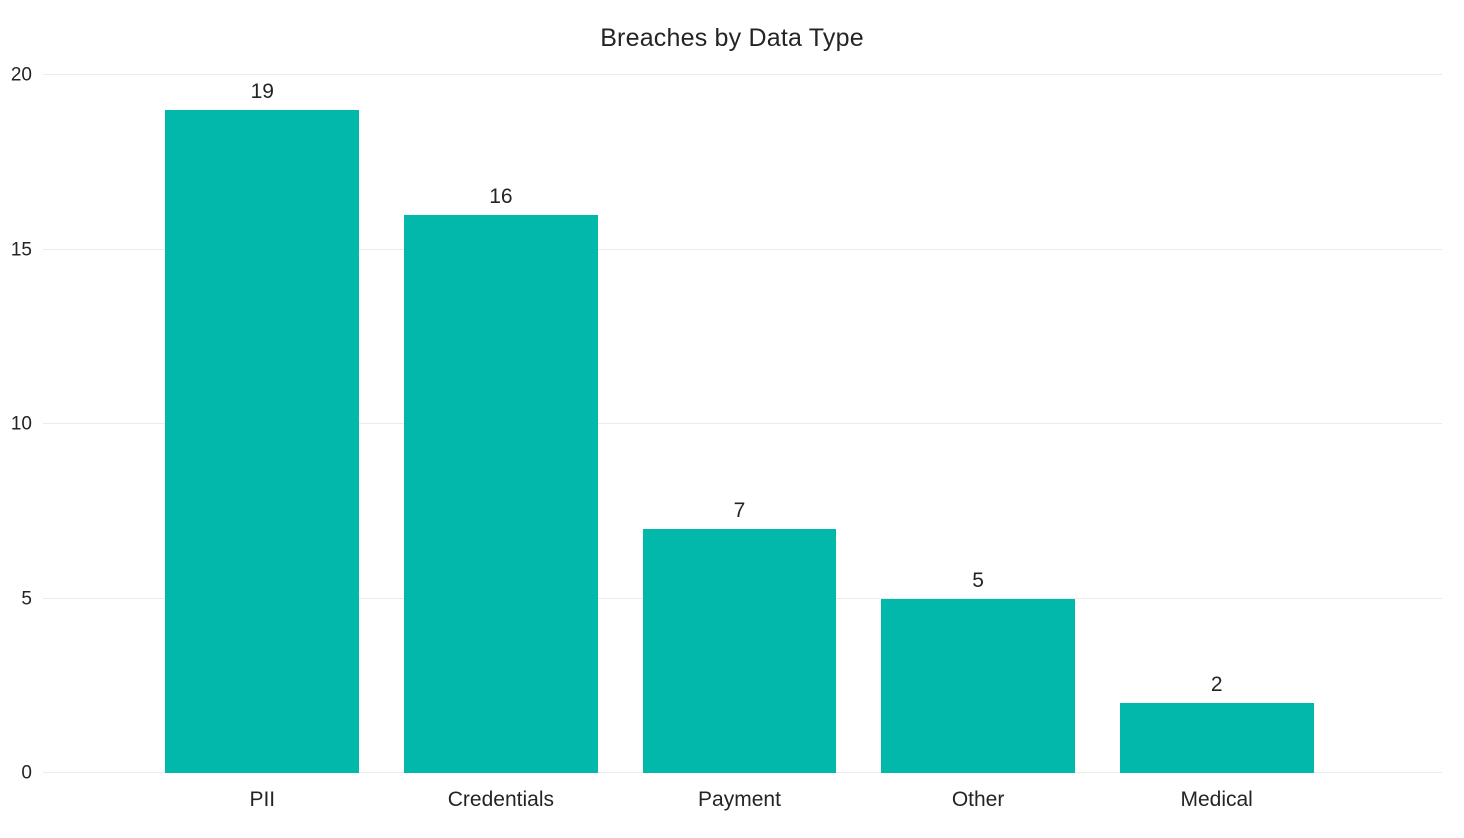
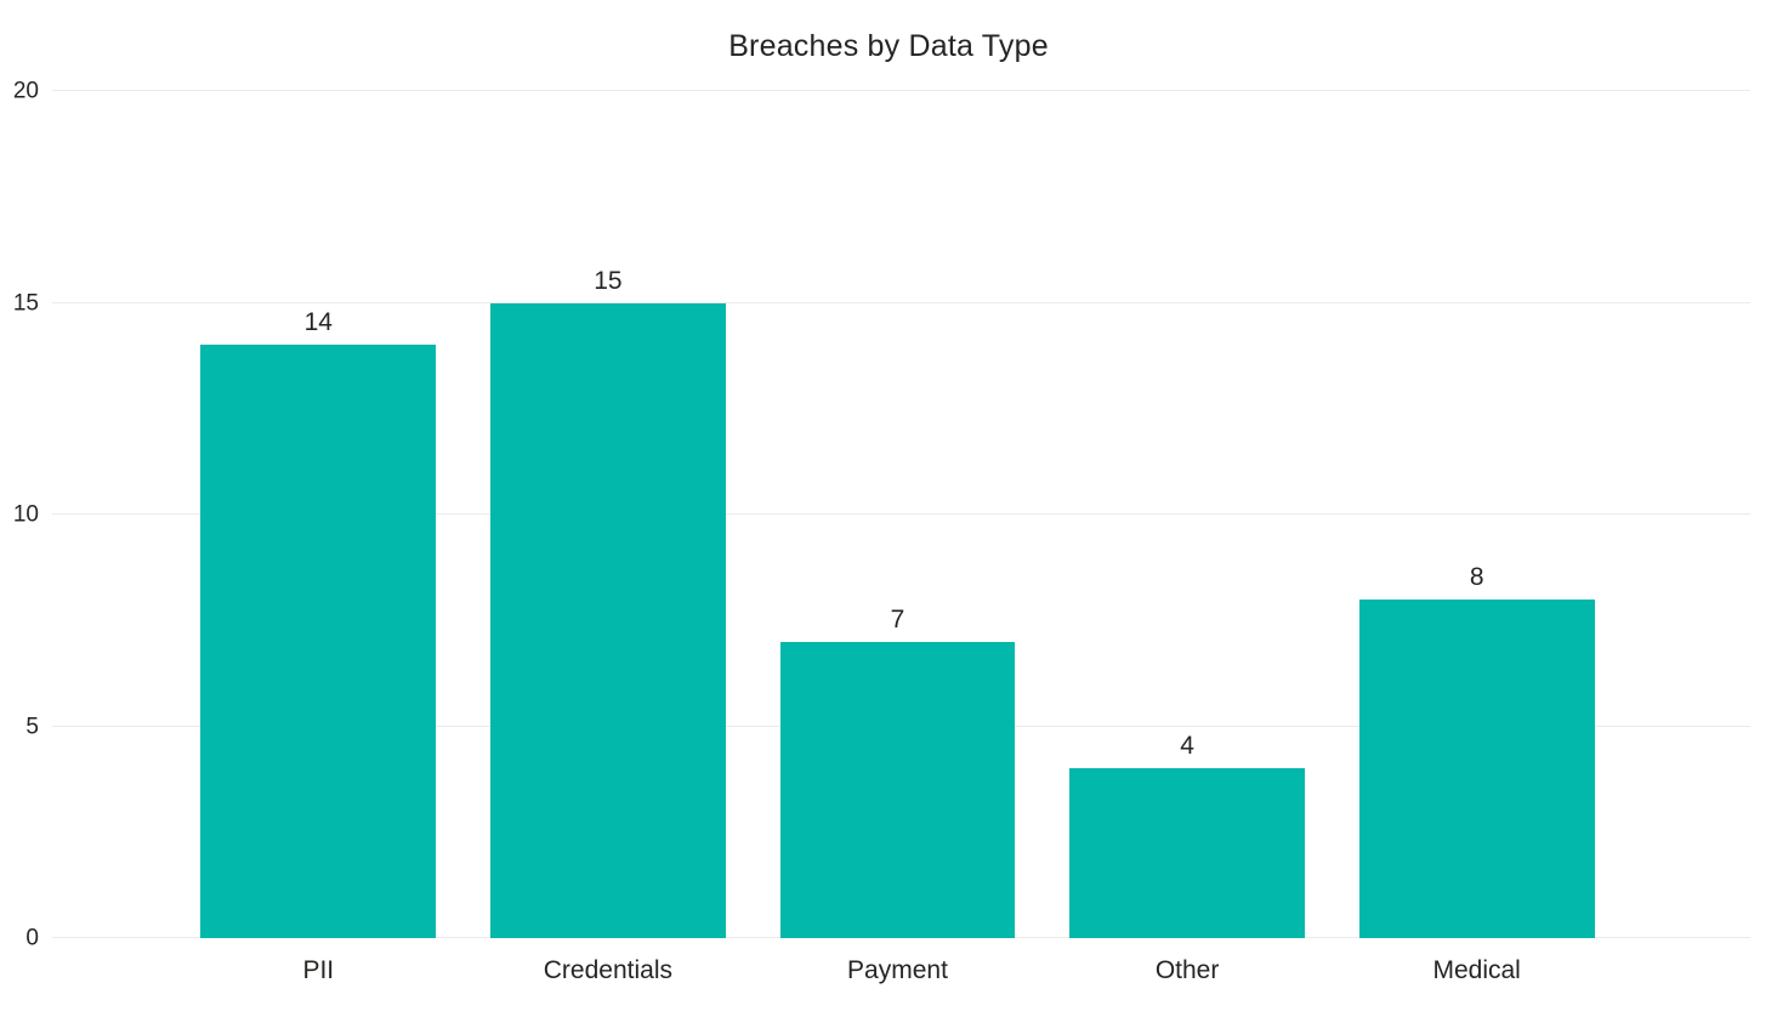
PII: 19 -> 14
Credentials: 16 -> 15
Other: 5 -> 4
Medical: 2 -> 8
